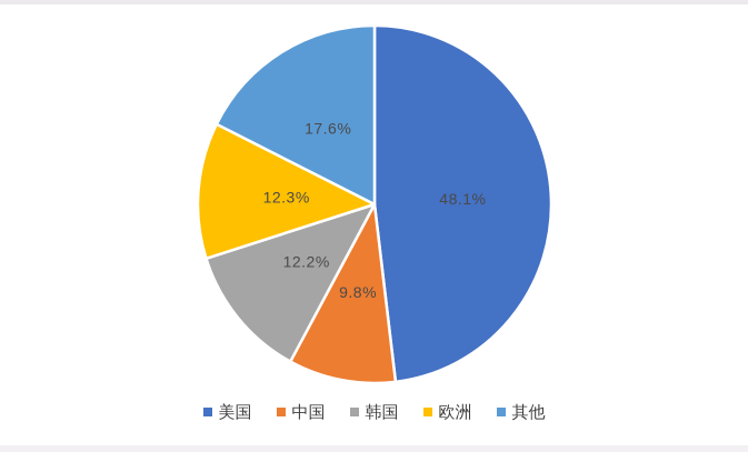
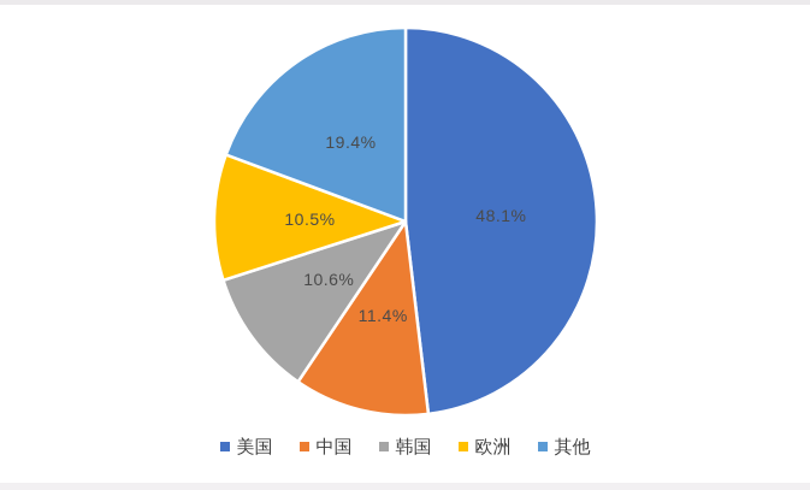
中国: 9.8% -> 11.4%
韩国: 12.2% -> 10.6%
欧洲: 12.3% -> 10.5%
其他: 17.6% -> 19.4%
